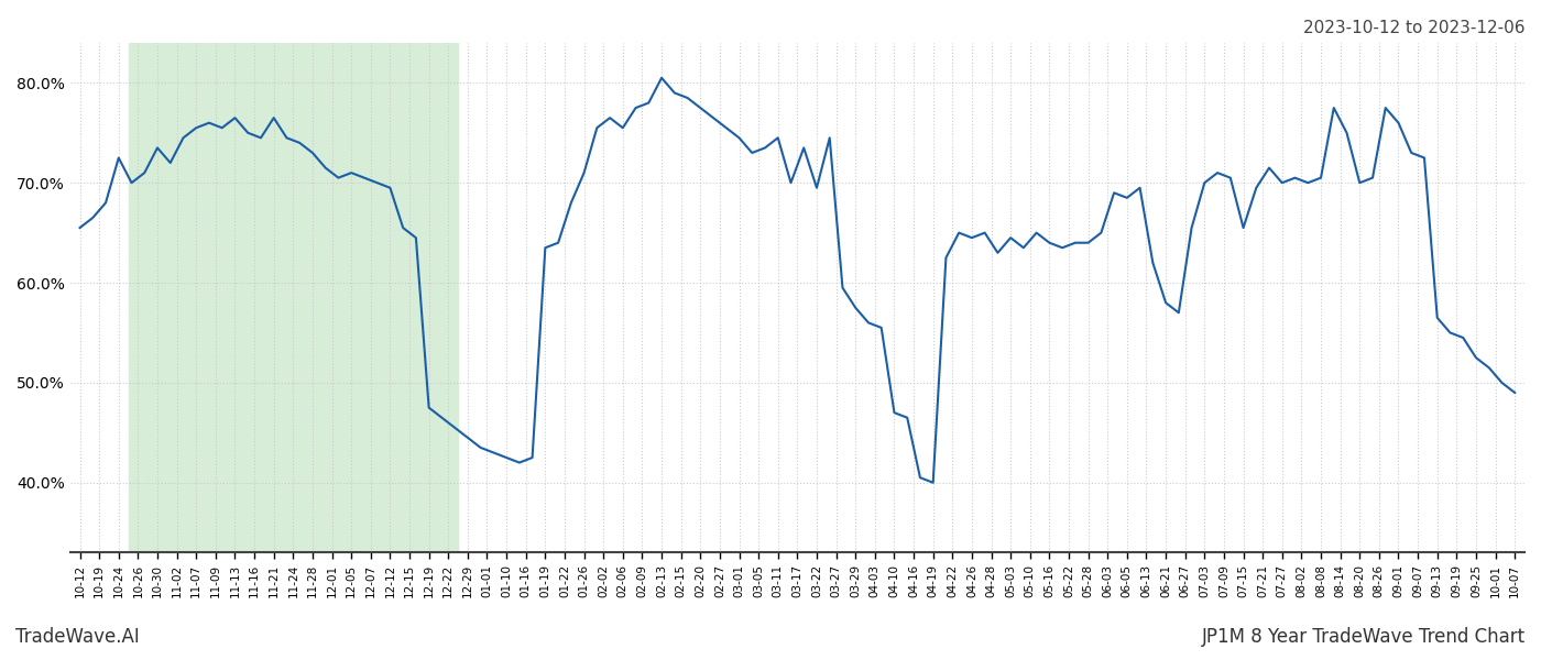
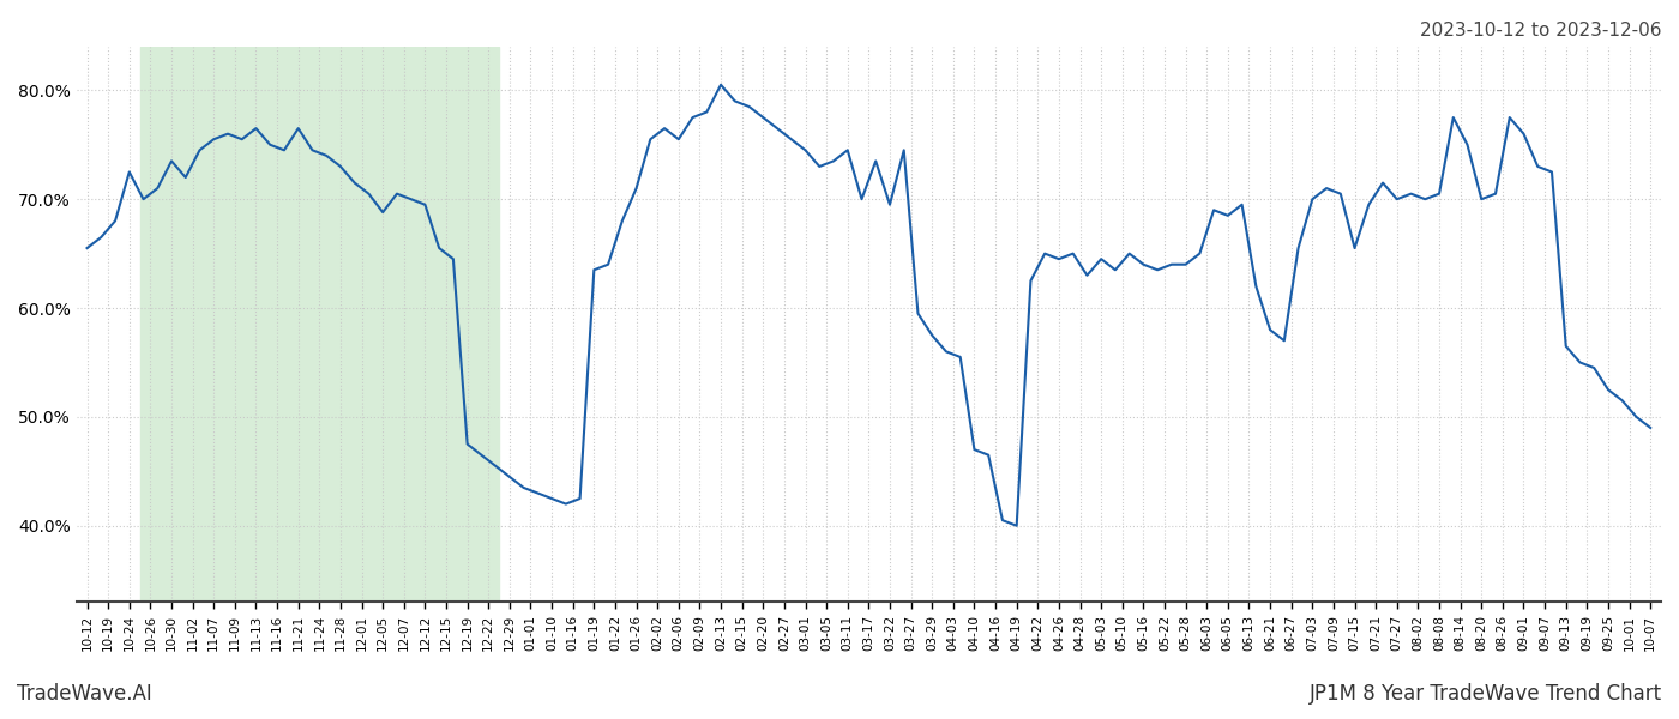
12-05: 71.0% -> 68.8%
